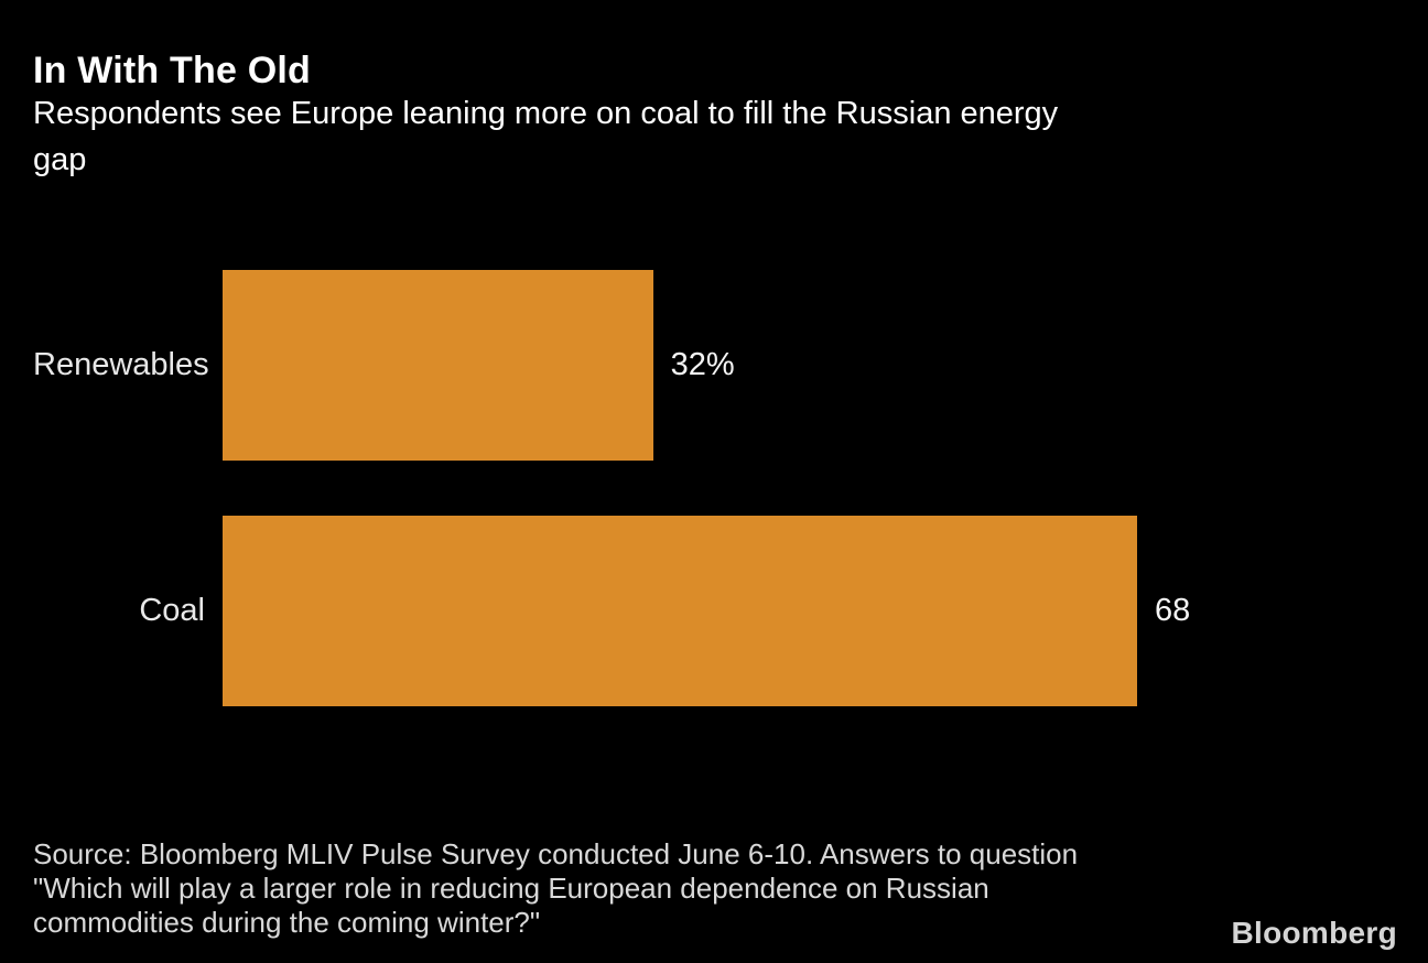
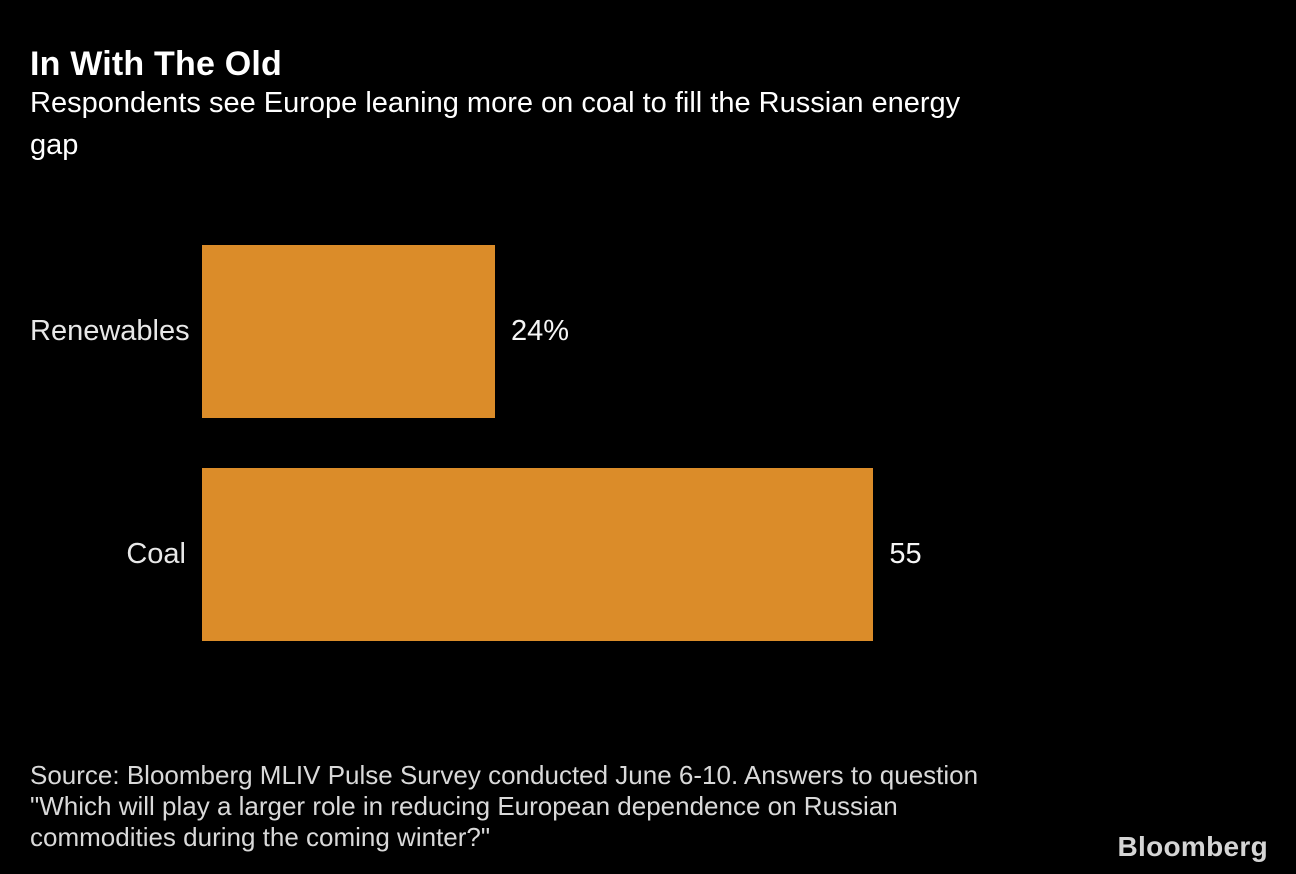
Renewables: 32% -> 24%
Coal: 68 -> 55
